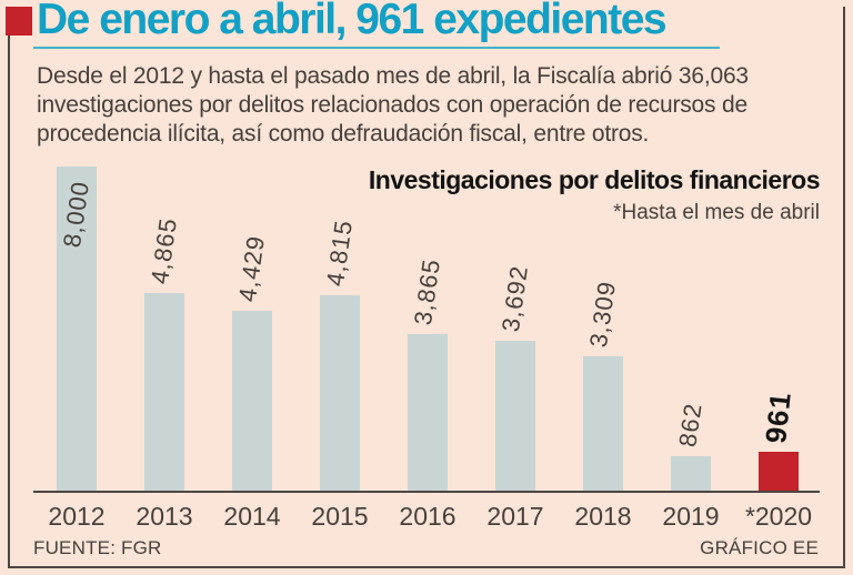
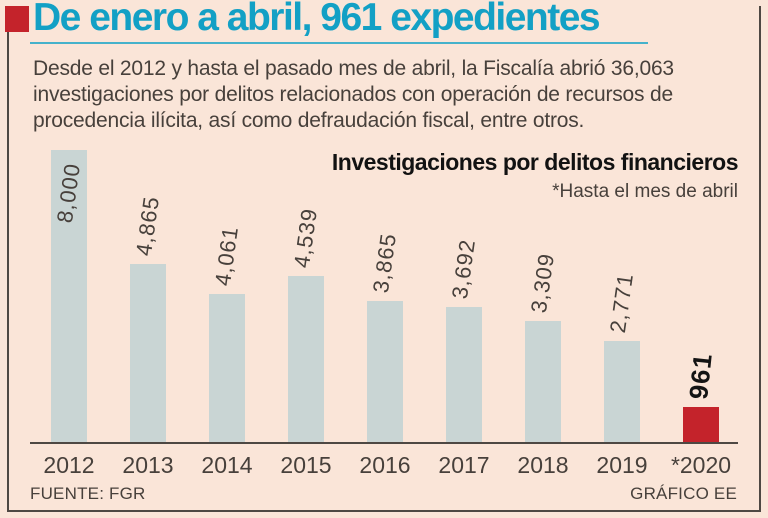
2014: 4,429 -> 4,061
2015: 4,815 -> 4,539
2019: 862 -> 2,771
